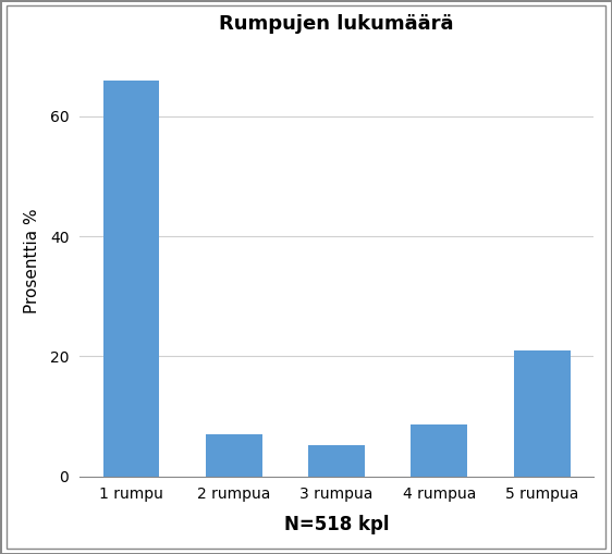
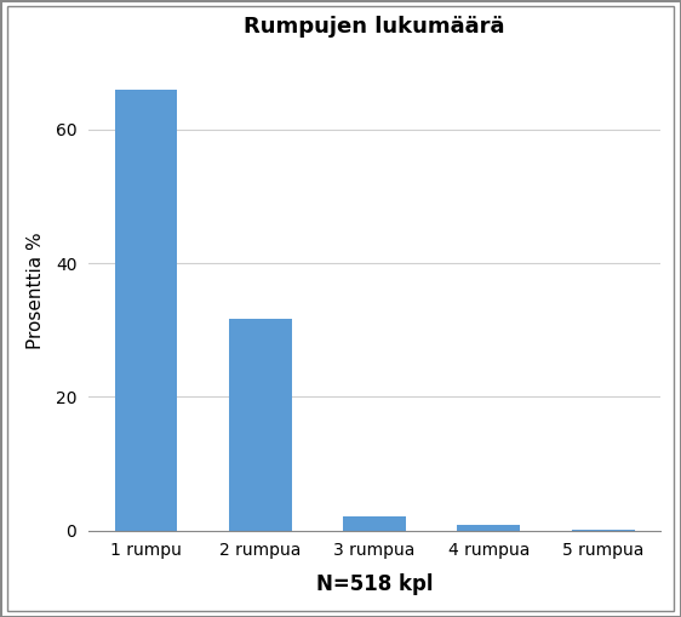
2 rumpua: 7.0 -> 31.7
3 rumpua: 5.2 -> 2.1
4 rumpua: 8.6 -> 0.8
5 rumpua: 21.0 -> 0.2
